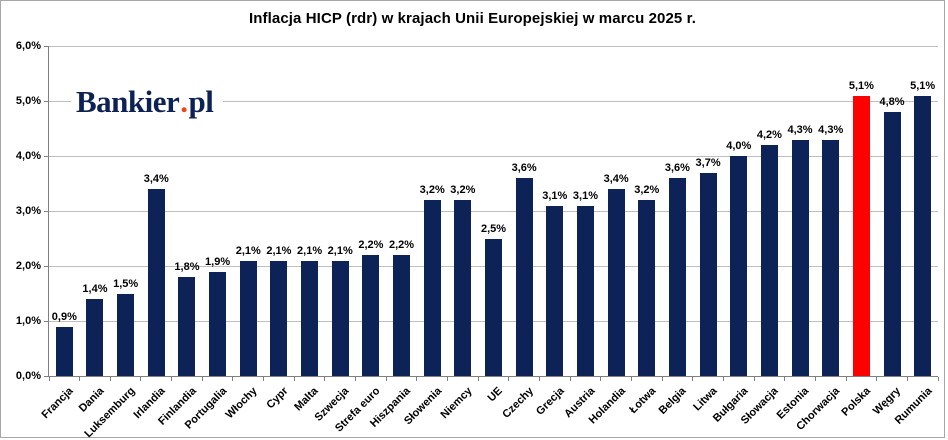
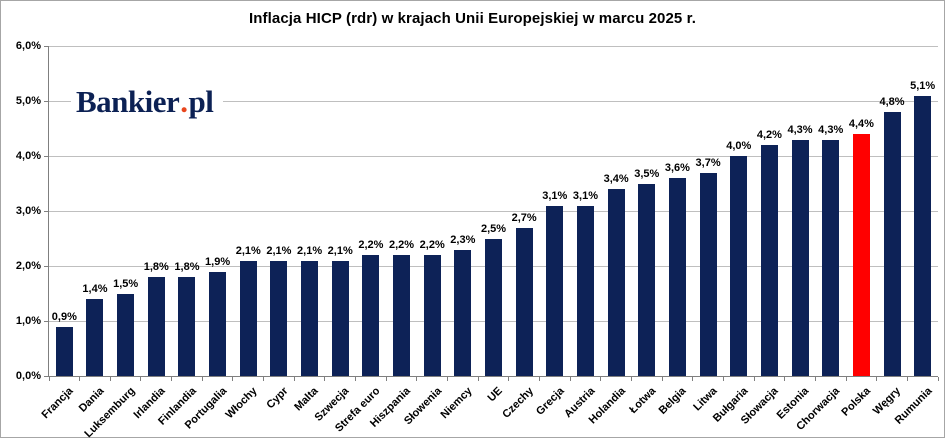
Irlandia: 3,4% -> 1,8%
Słowenia: 3,2% -> 2,2%
Niemcy: 3,2% -> 2,3%
Czechy: 3,6% -> 2,7%
Łotwa: 3,2% -> 3,5%
Polska: 5,1% -> 4,4%
